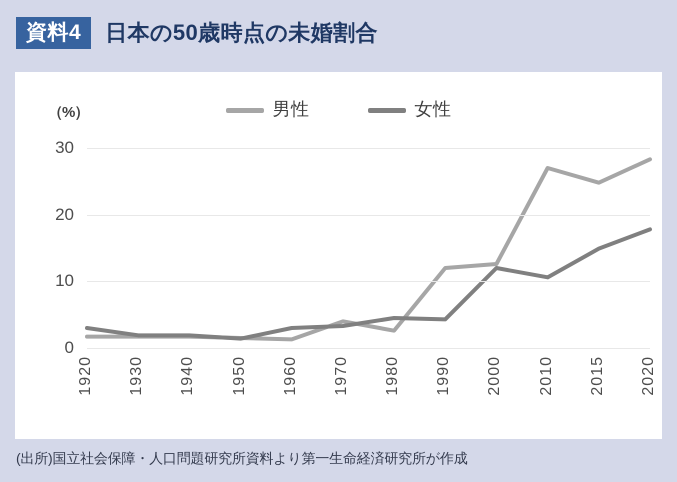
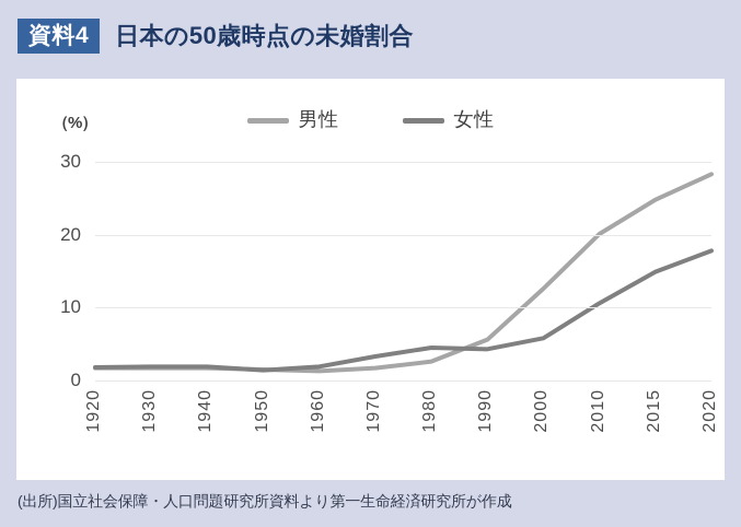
女性/1920: 3 -> 2
女性/1960: 3 -> 2
男性/1970: 4 -> 2
男性/1990: 12 -> 6
女性/2000: 12 -> 6
男性/2010: 27 -> 20
